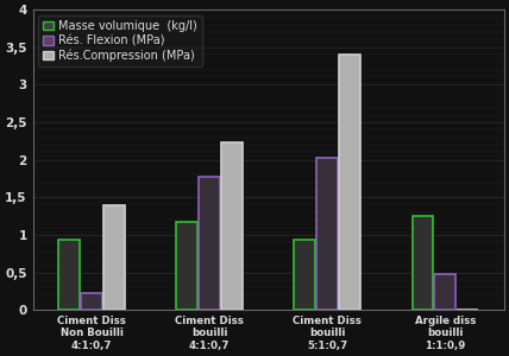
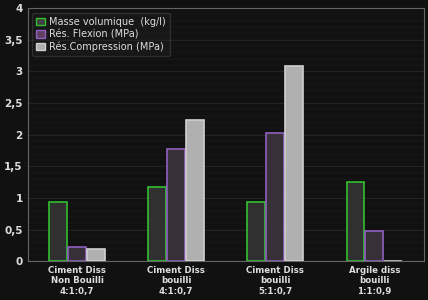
Rés.Compression (MPa)/Ciment Diss Non Bouilli 4:1:0,7: 1,40 -> 0,20
Rés.Compression (MPa)/Ciment Diss bouilli 5:1:0,7: 3,40 -> 3,08
